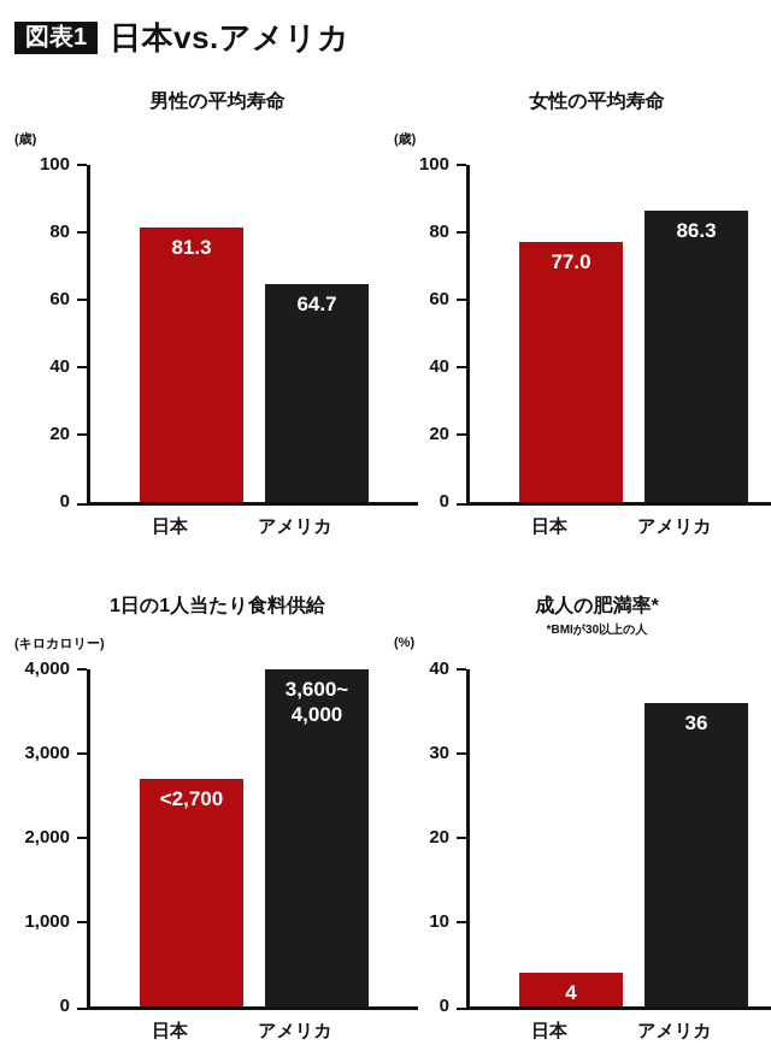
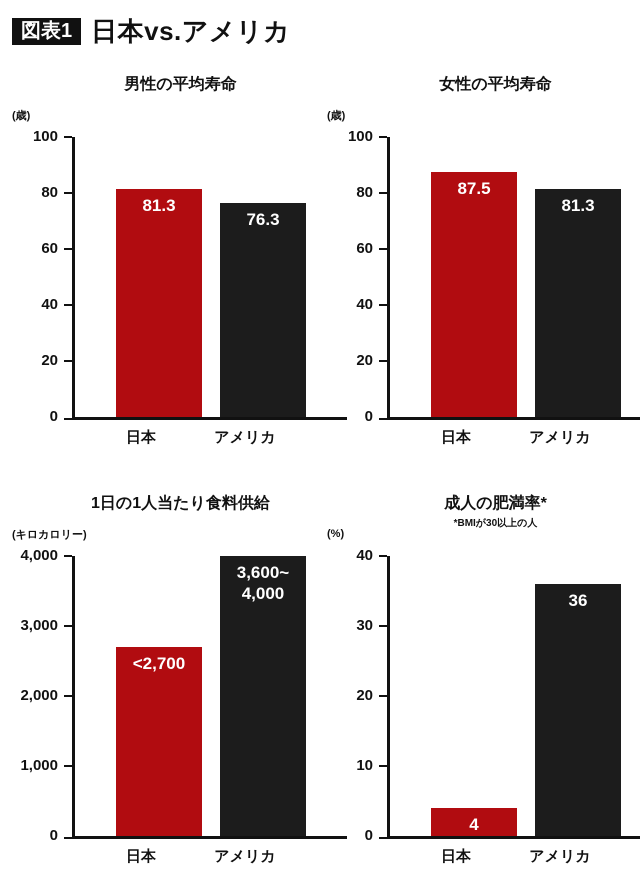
男性の平均寿命/アメリカ: 64.7 -> 76.3
女性の平均寿命/日本: 77.0 -> 87.5
女性の平均寿命/アメリカ: 86.3 -> 81.3
